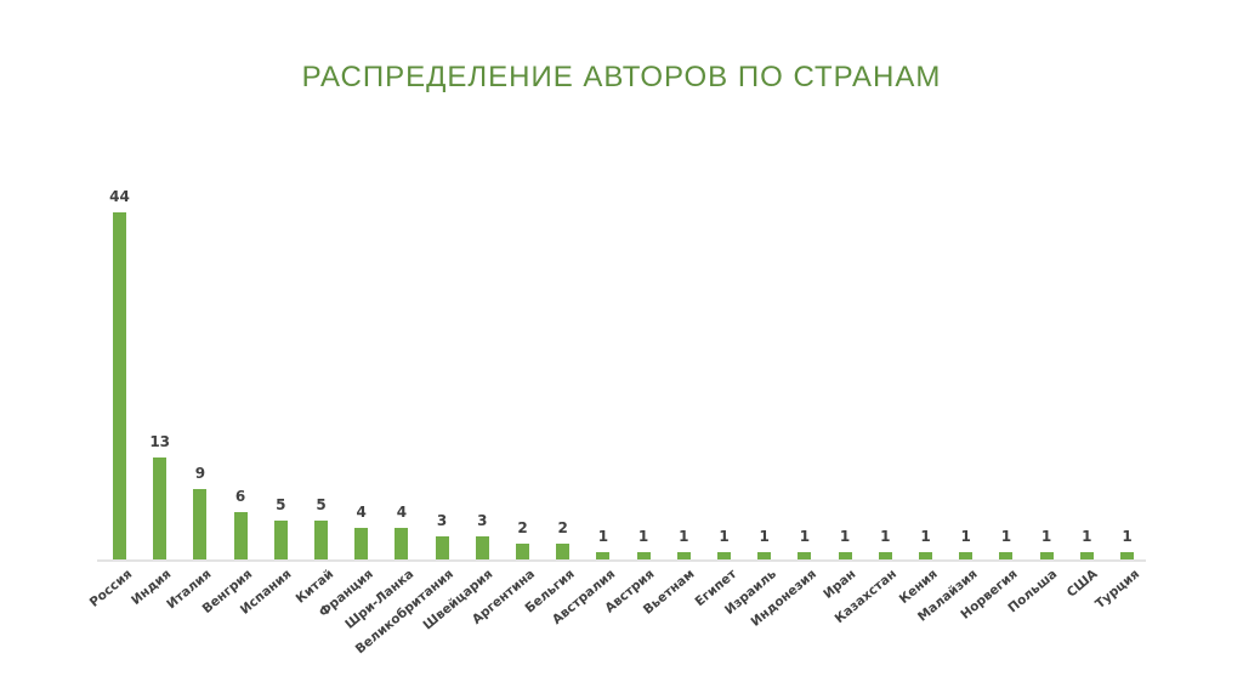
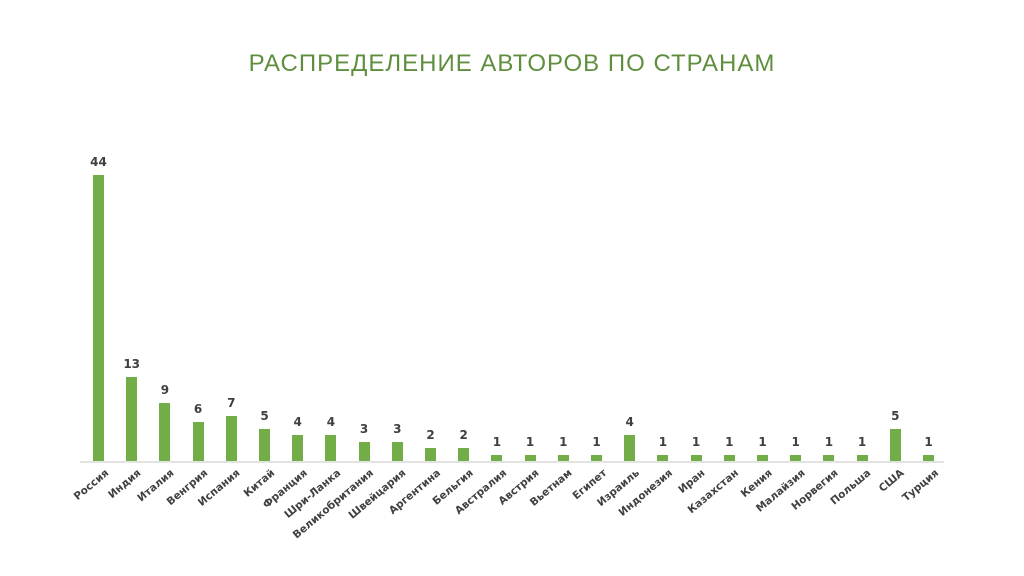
Испания: 5 -> 7
Израиль: 1 -> 4
США: 1 -> 5
